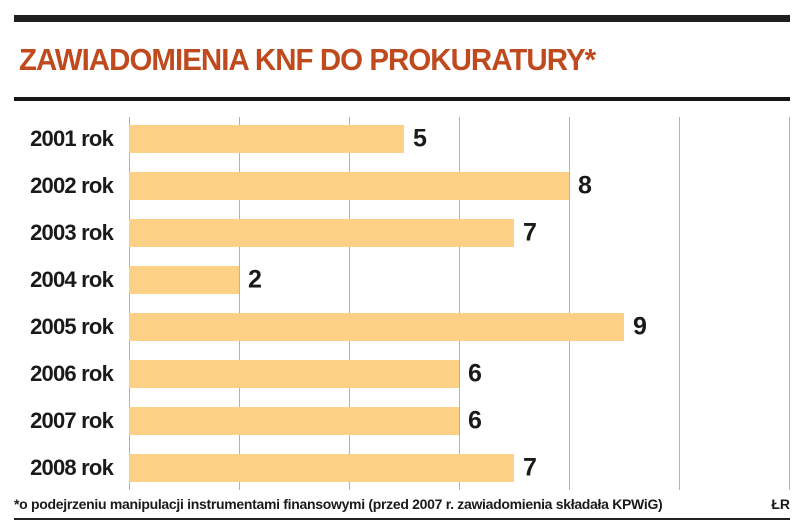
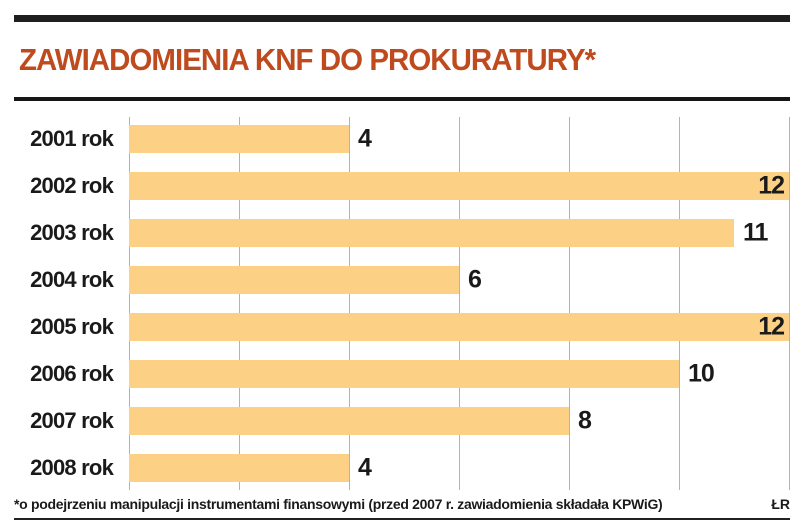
2001 rok: 5 -> 4
2002 rok: 8 -> 12
2003 rok: 7 -> 11
2004 rok: 2 -> 6
2005 rok: 9 -> 12
2006 rok: 6 -> 10
2007 rok: 6 -> 8
2008 rok: 7 -> 4
